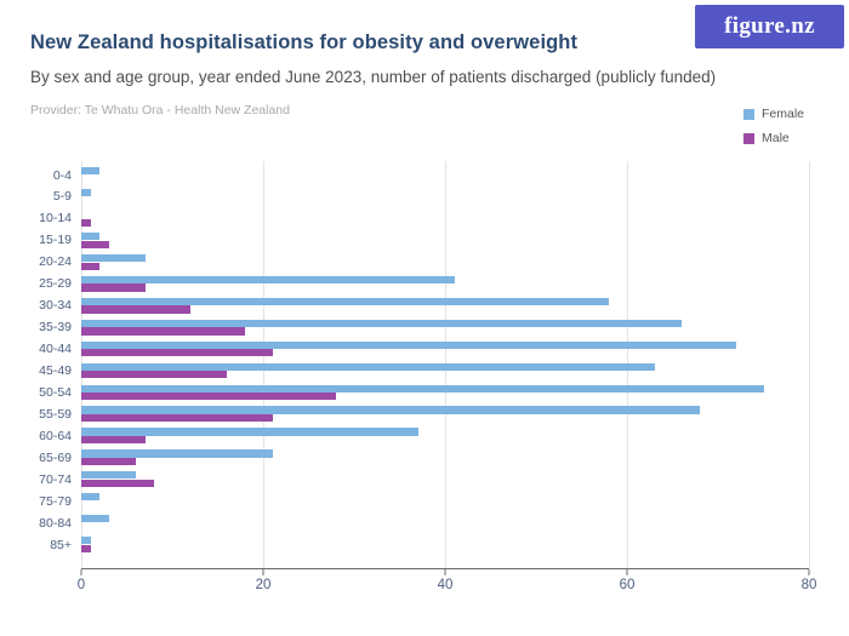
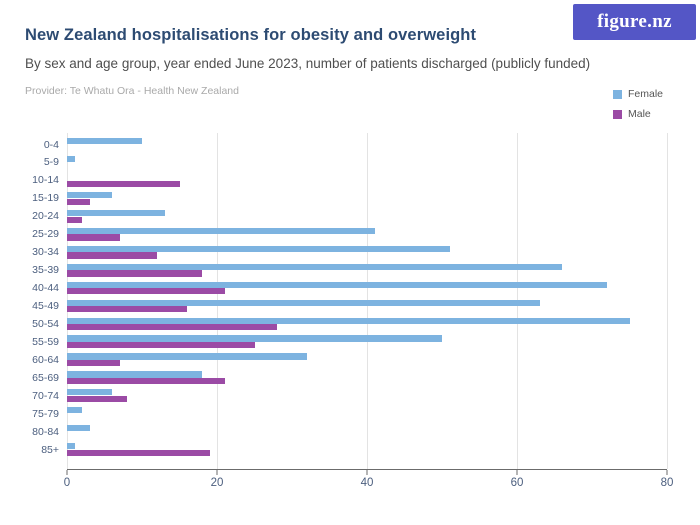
Female/0-4: 2 -> 10
Male/10-14: 1 -> 15
Female/15-19: 2 -> 6
Female/20-24: 7 -> 13
Female/30-34: 58 -> 51
Female/55-59: 68 -> 50
Male/55-59: 21 -> 25
Female/60-64: 37 -> 32
Female/65-69: 21 -> 18
Male/65-69: 6 -> 21
Male/85+: 1 -> 19
